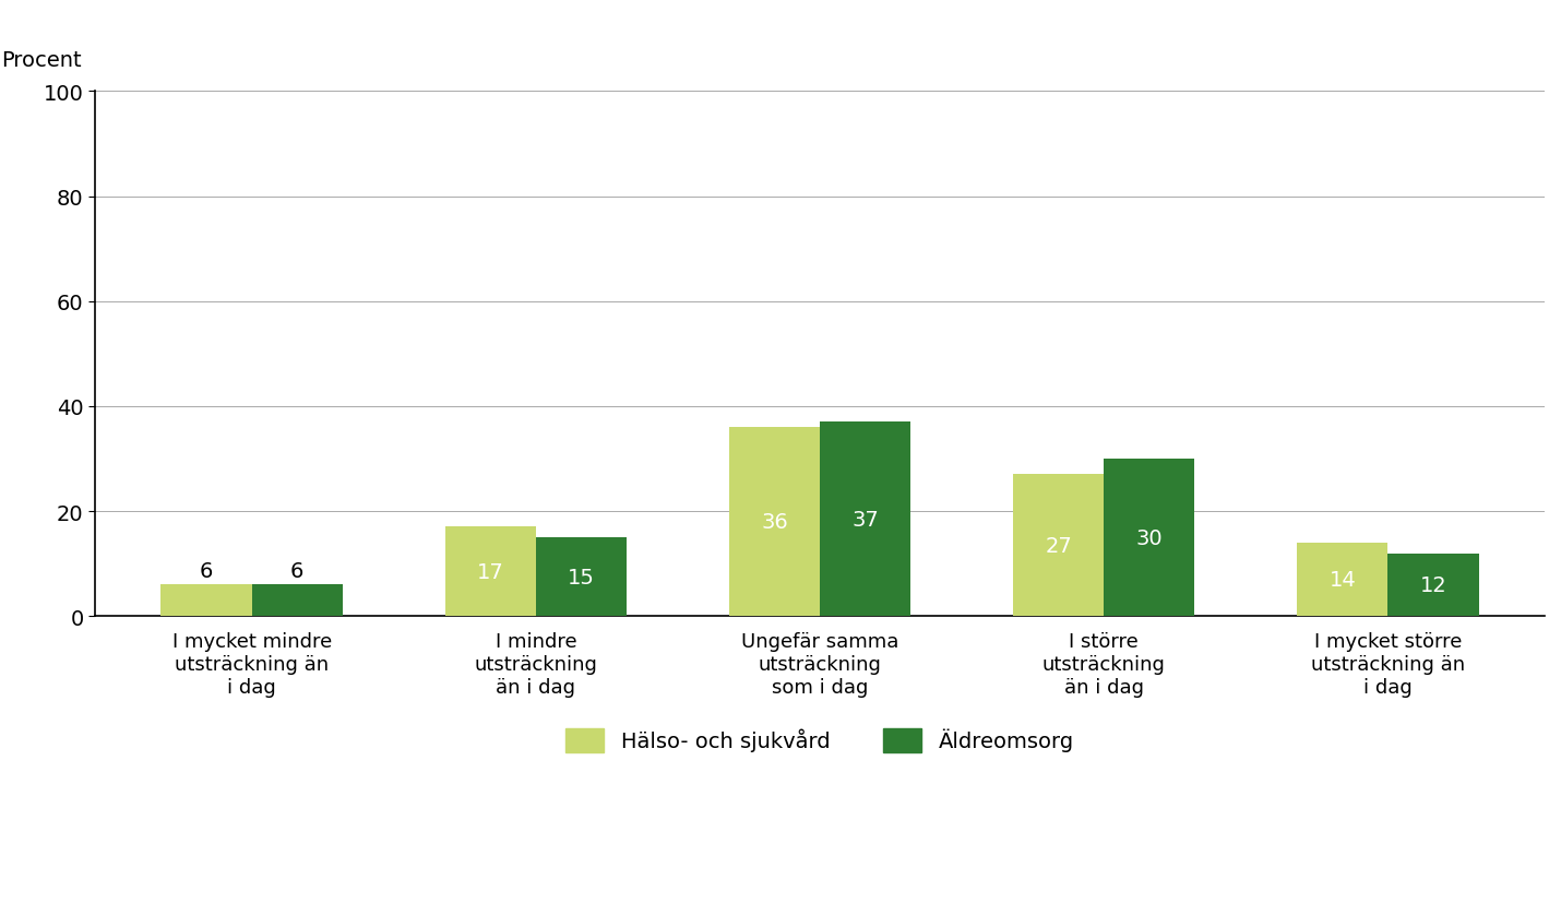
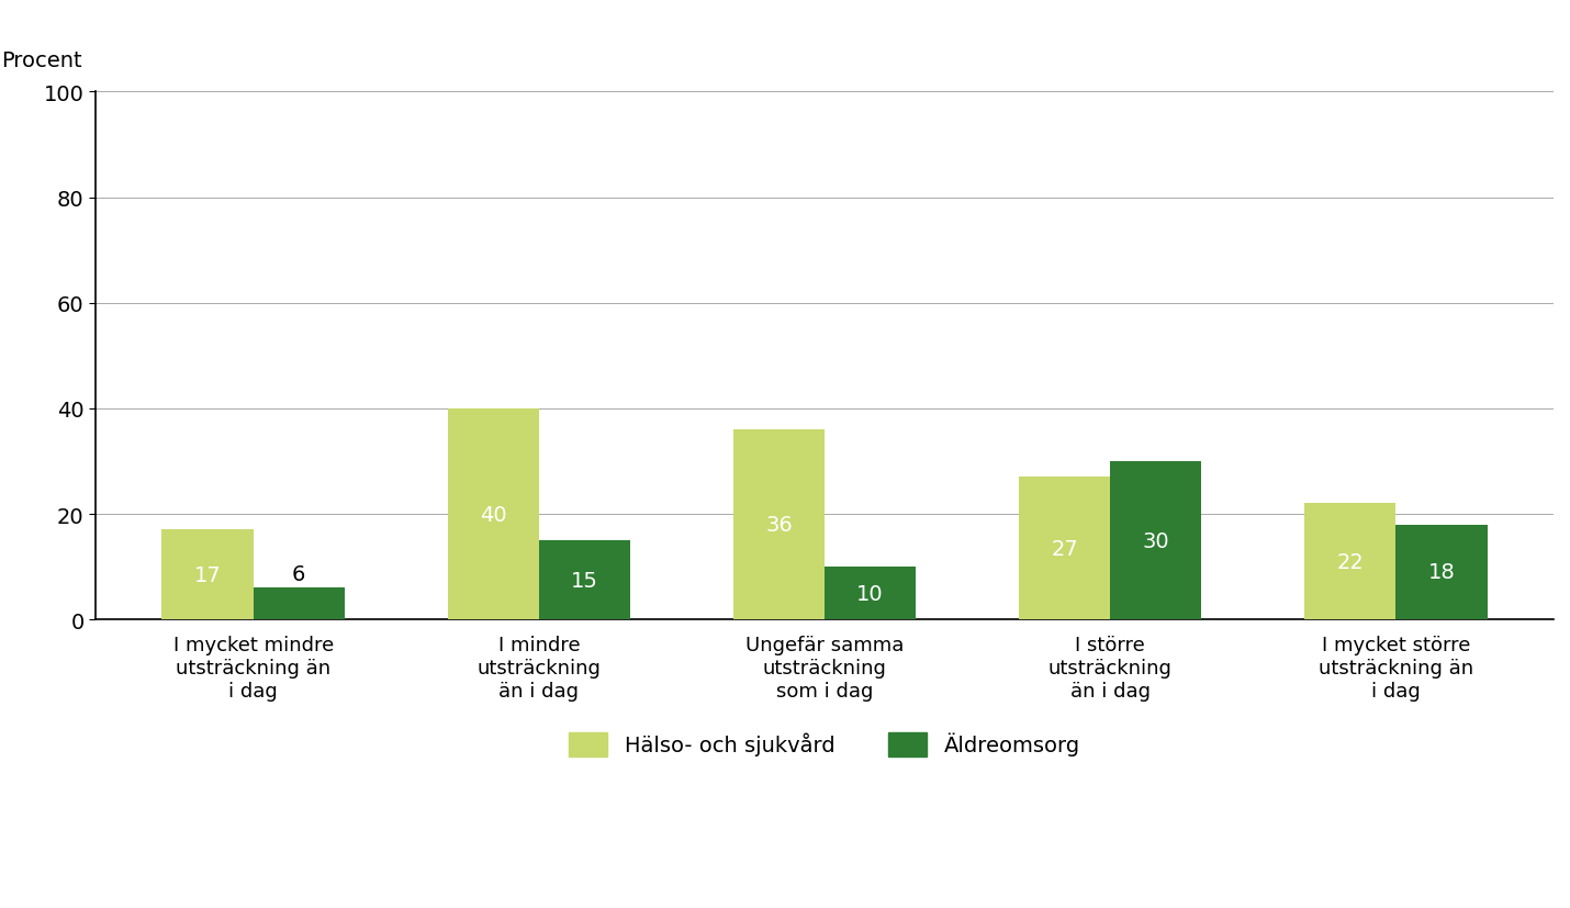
Hälso- och sjukvård/I mycket mindre utsträckning än i dag: 6 -> 17
Hälso- och sjukvård/I mindre utsträckning än i dag: 17 -> 40
Äldreomsorg/Ungefär samma utsträckning som i dag: 37 -> 10
Hälso- och sjukvård/I mycket större utsträckning än i dag: 14 -> 22
Äldreomsorg/I mycket större utsträckning än i dag: 12 -> 18
